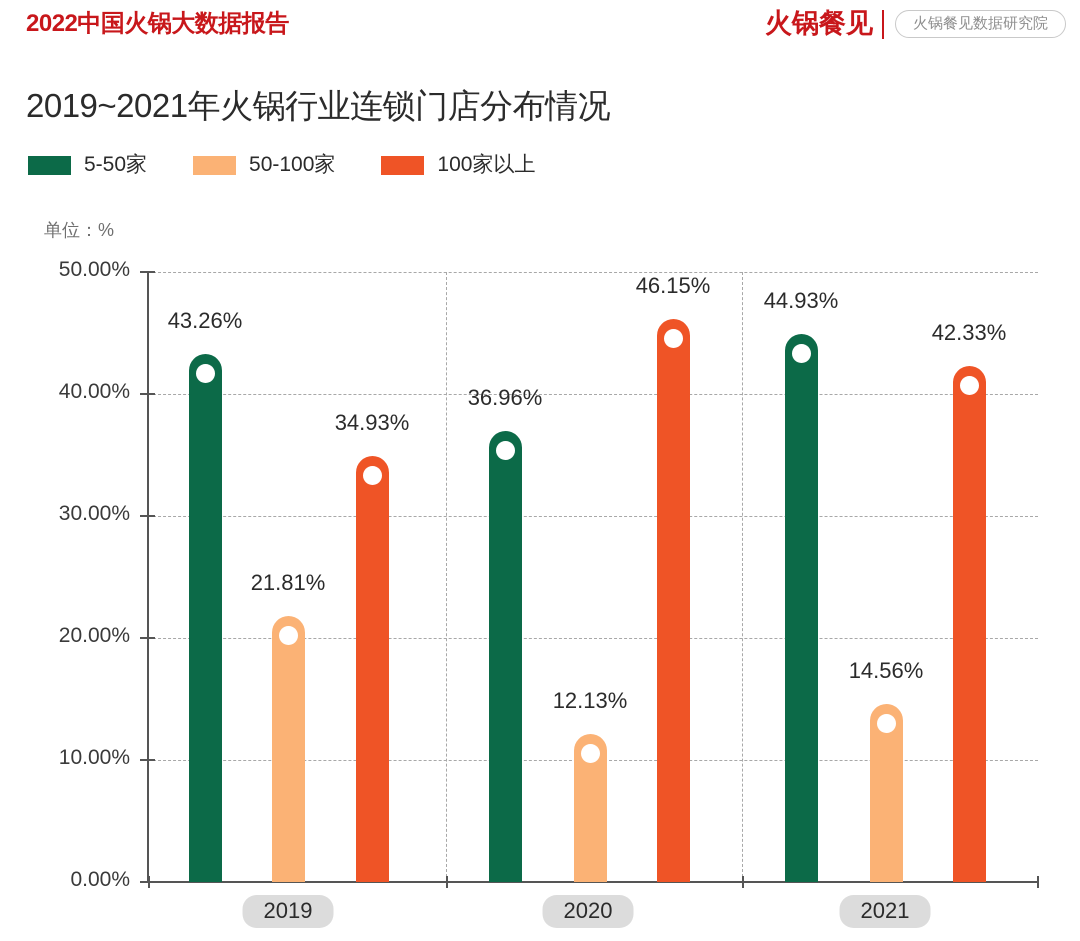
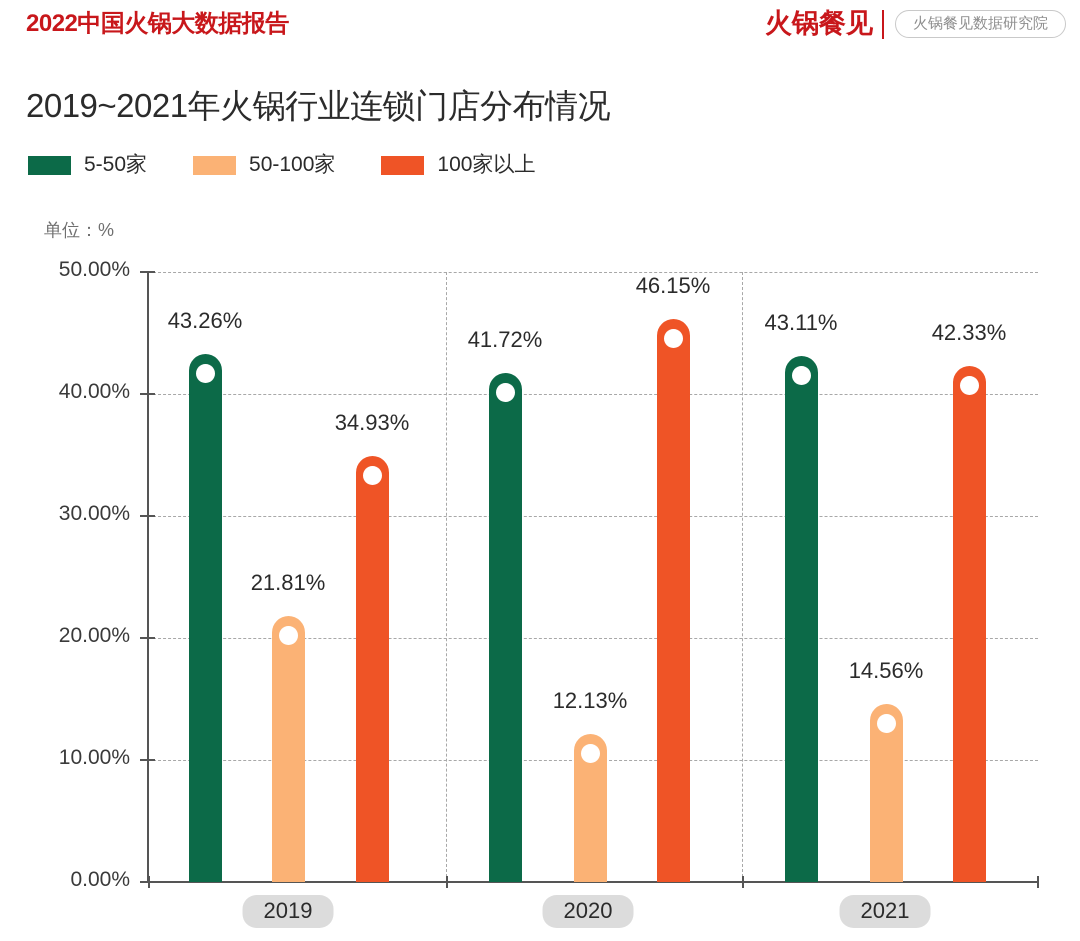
5-50家/2020: 36.96% -> 41.72%
5-50家/2021: 44.93% -> 43.11%
